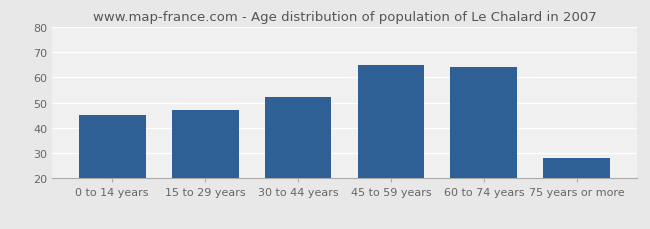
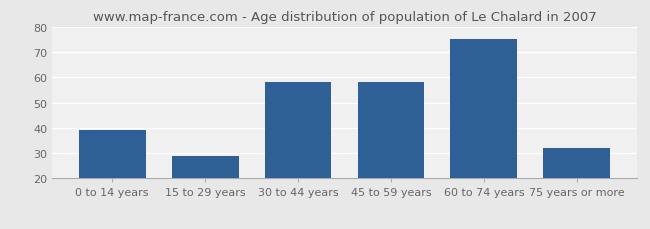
0 to 14 years: 45 -> 39
15 to 29 years: 47 -> 29
30 to 44 years: 52 -> 58
45 to 59 years: 65 -> 58
60 to 74 years: 64 -> 75
75 years or more: 28 -> 32
